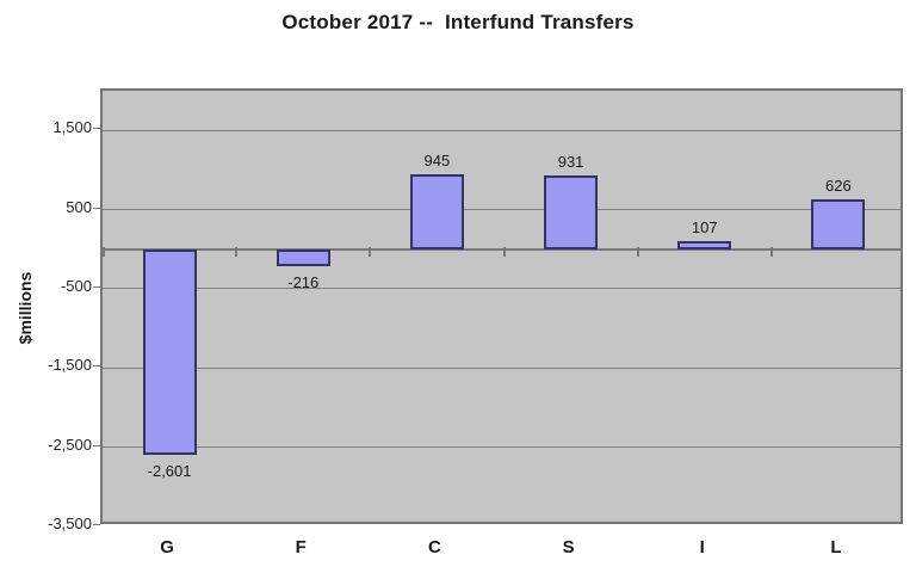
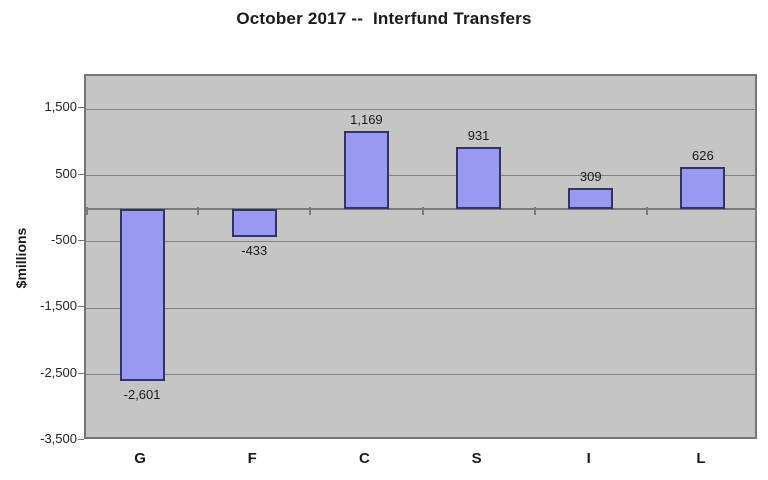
F: -216 -> -433
C: 945 -> 1,169
I: 107 -> 309
